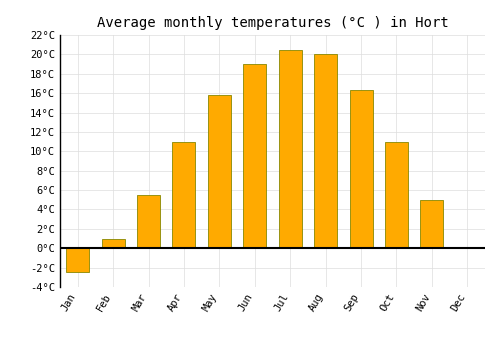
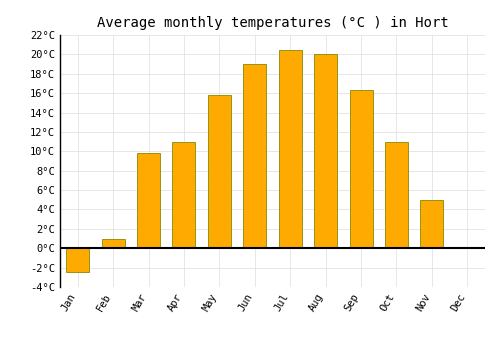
Mar: 5.5°C -> 9.8°C
